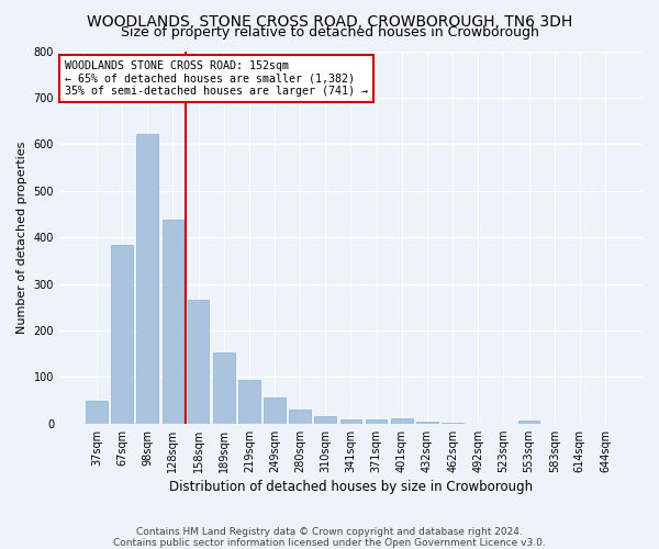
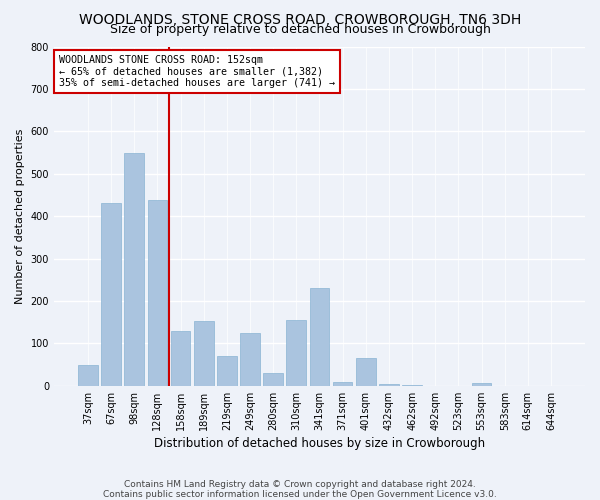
67sqm: 383 -> 430
98sqm: 622 -> 550
158sqm: 265 -> 130
219sqm: 95 -> 70
249sqm: 57 -> 125
310sqm: 17 -> 155
341sqm: 10 -> 230
401sqm: 12 -> 65
